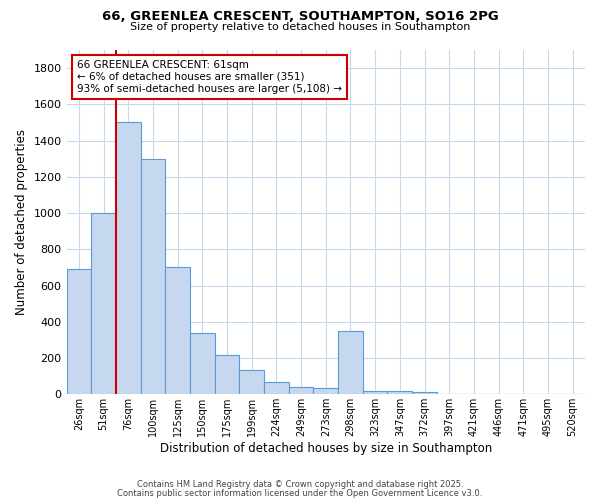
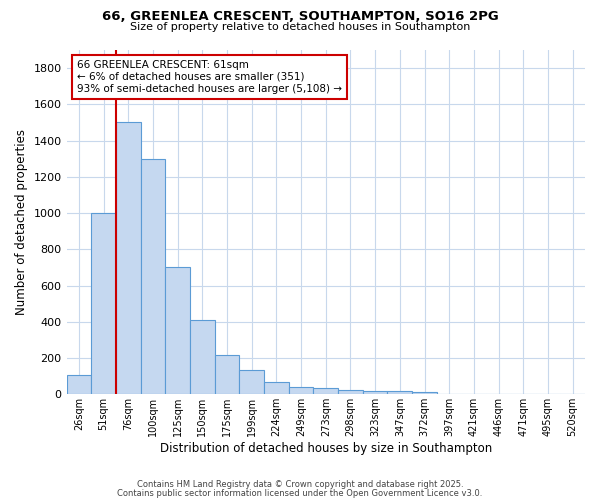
26sqm: 690 -> 100
150sqm: 340 -> 410
298sqm: 350 -> 20
